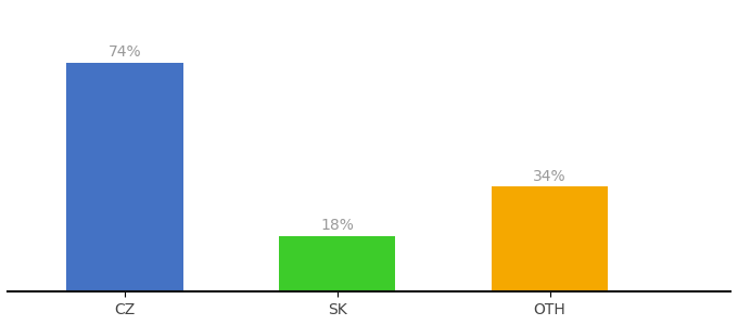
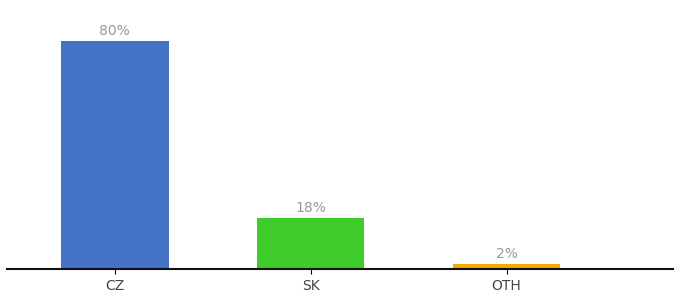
CZ: 74% -> 80%
OTH: 34% -> 2%
